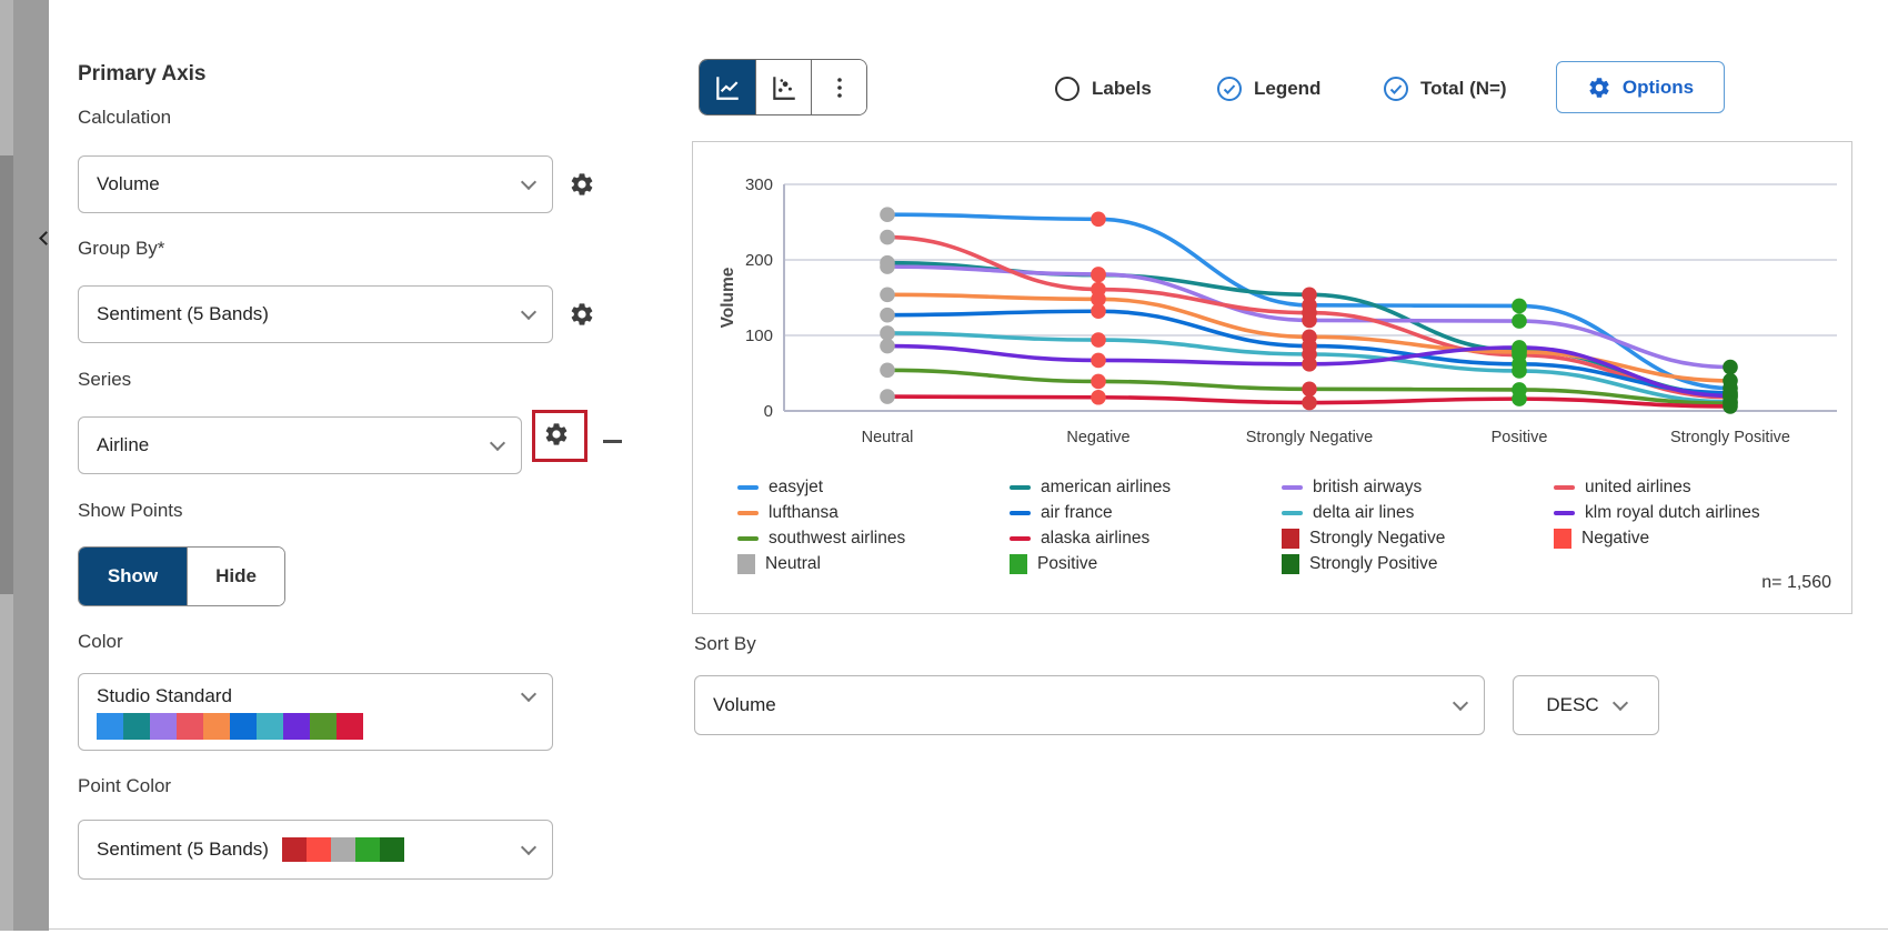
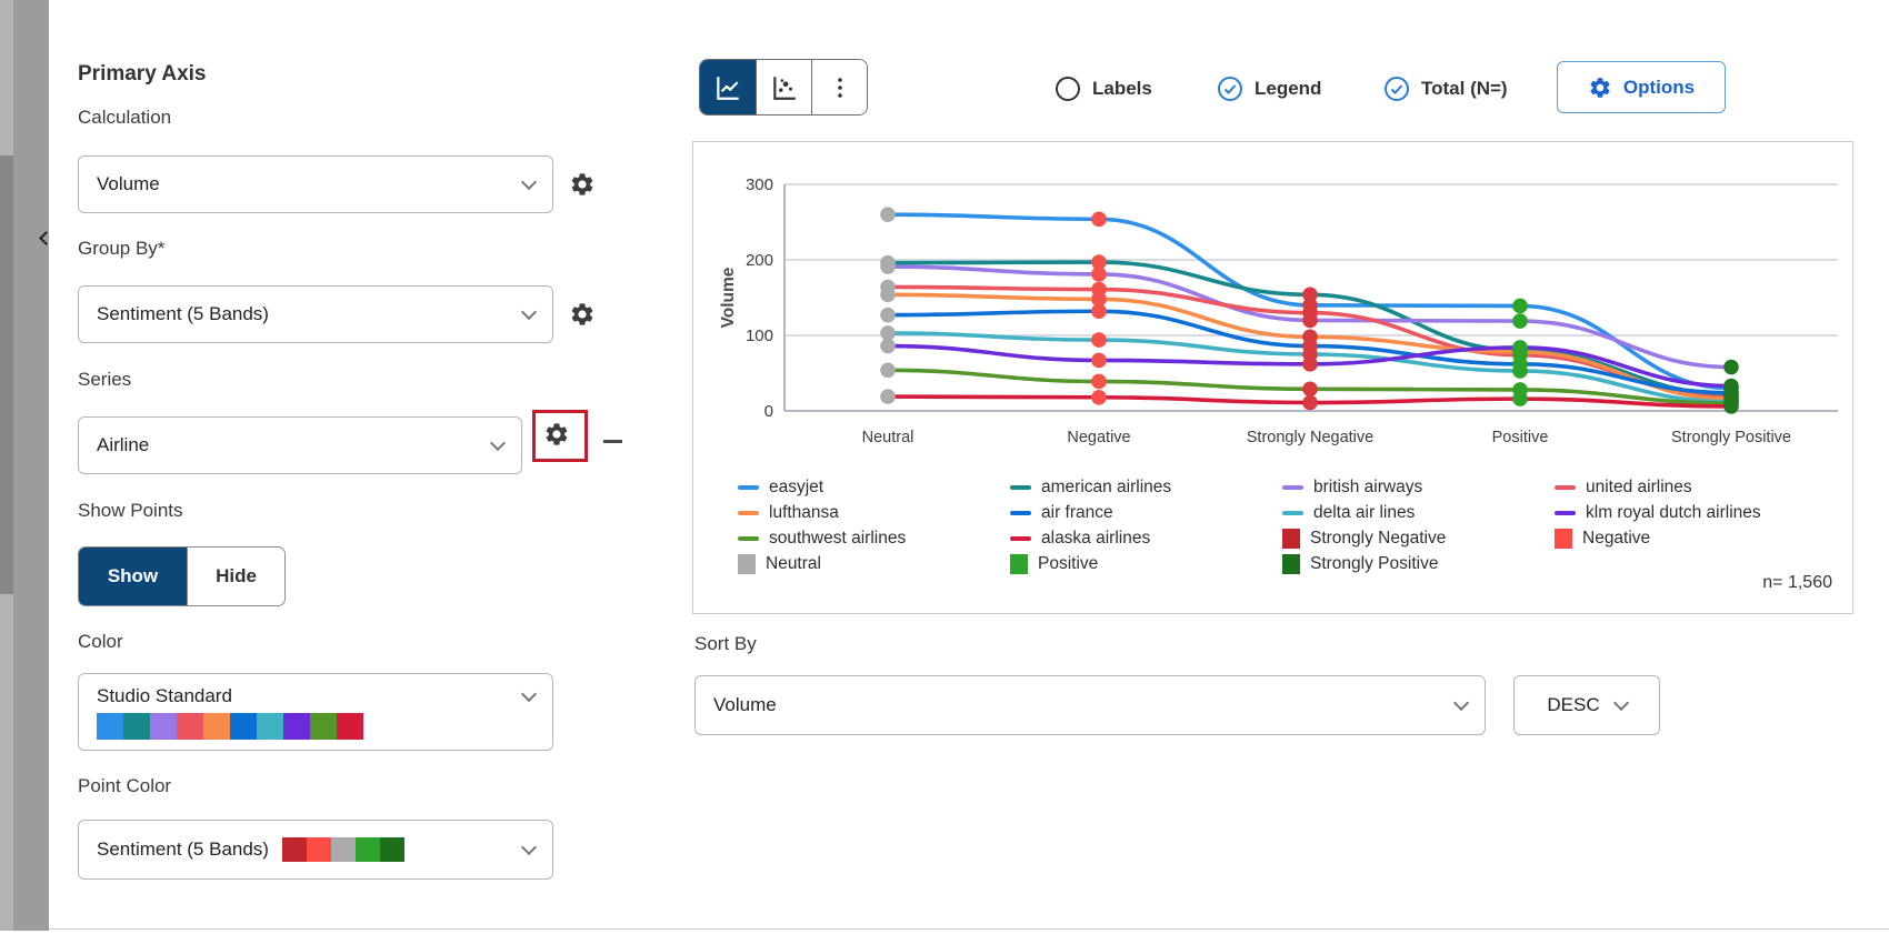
united airlines/Neutral: 230 -> 160
american airlines/Negative: 180 -> 200
lufthansa/Strongly Positive: 40 -> 20
klm royal dutch airlines/Strongly Positive: 20 -> 30
